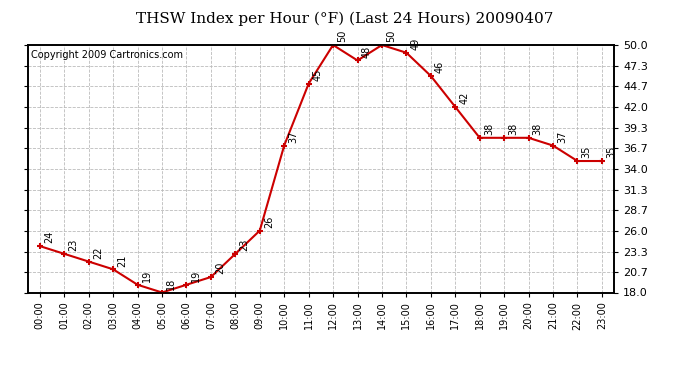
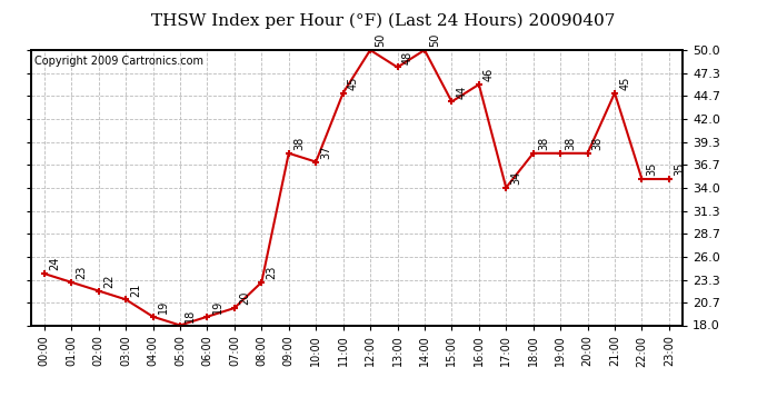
09:00: 26 -> 38
15:00: 49 -> 44
17:00: 42 -> 34
21:00: 37 -> 45
